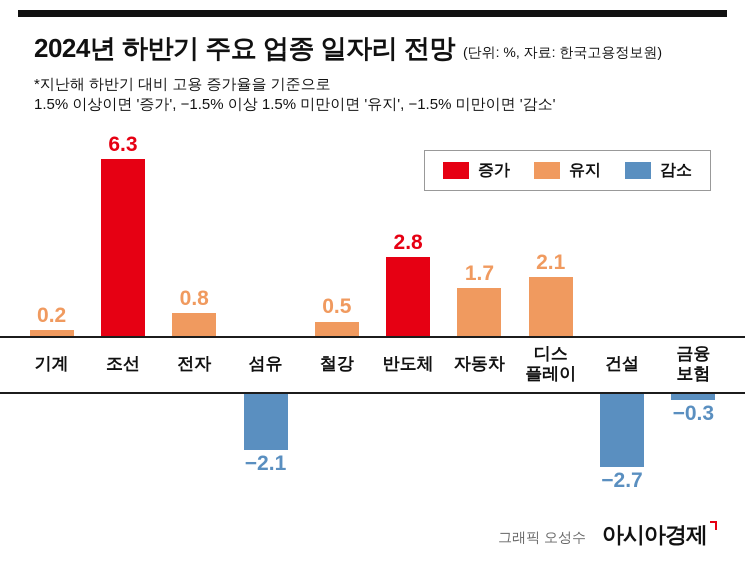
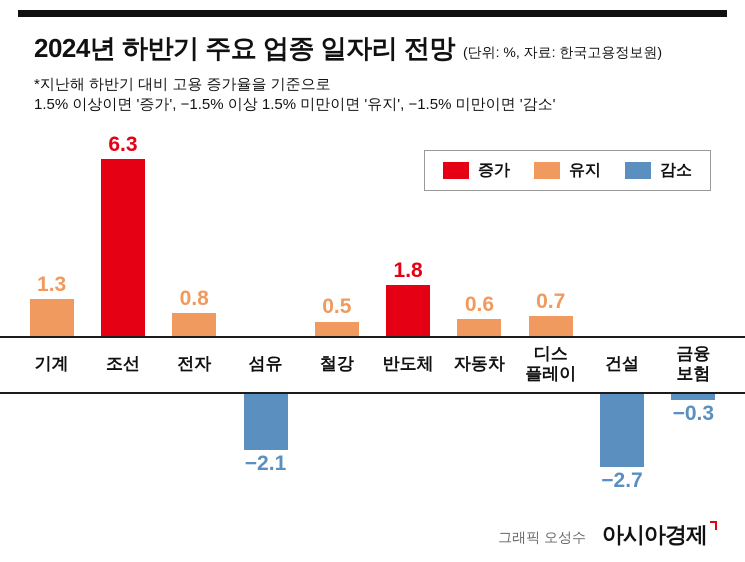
기계: 0.2 -> 1.3
반도체: 2.8 -> 1.8
자동차: 1.7 -> 0.6
디스 플레이: 2.1 -> 0.7
